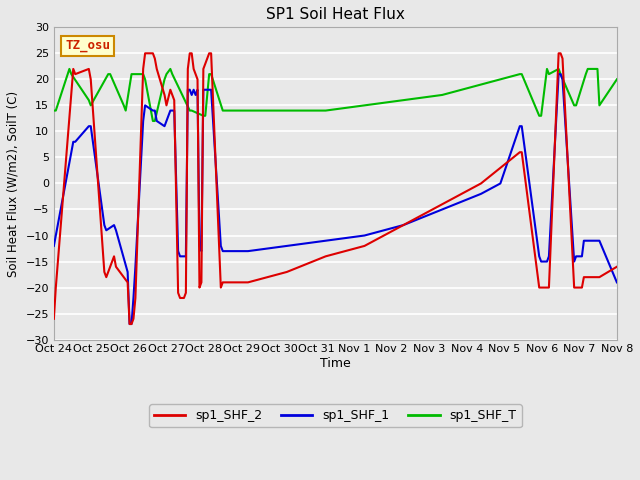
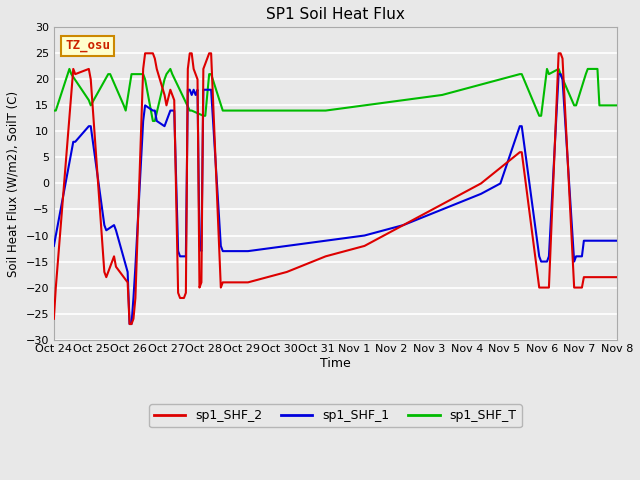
sp1_SHF_2/Nov 8: -16 -> -18
sp1_SHF_1/Nov 8: -19 -> -11
sp1_SHF_T/Nov 8: 20 -> 15
